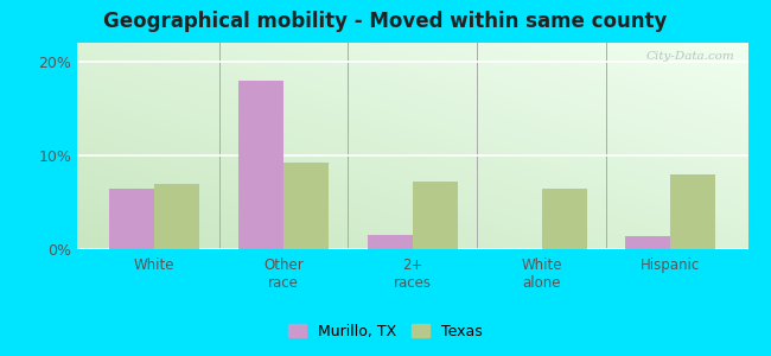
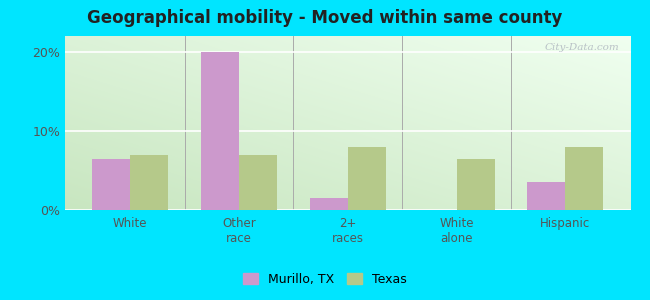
Murillo, TX/Other race: 18.0% -> 20.0%
Texas/Other race: 9.2% -> 7.0%
Texas/2+ races: 7.2% -> 8.0%
Murillo, TX/Hispanic: 1.4% -> 3.5%
